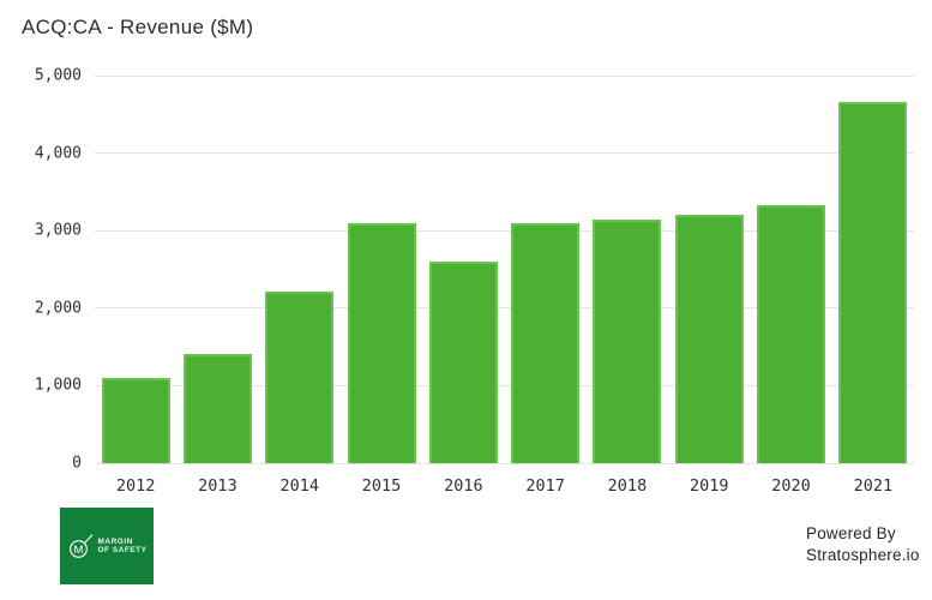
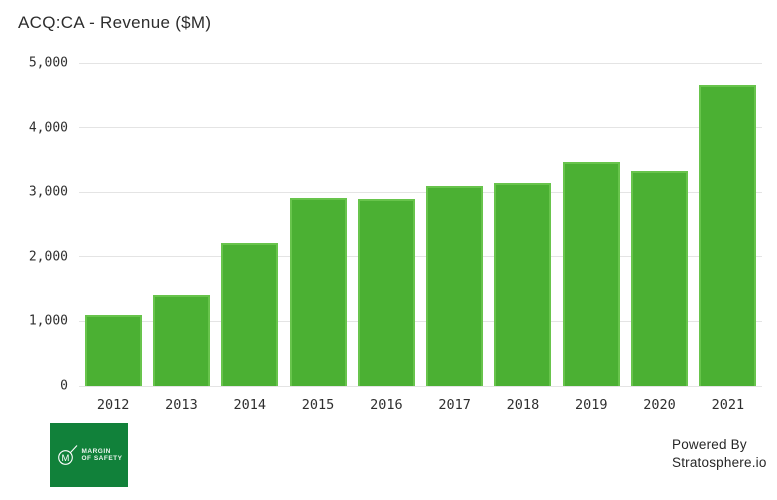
2015: 3100 -> 2900
2016: 2600 -> 2900
2019: 3200 -> 3500
